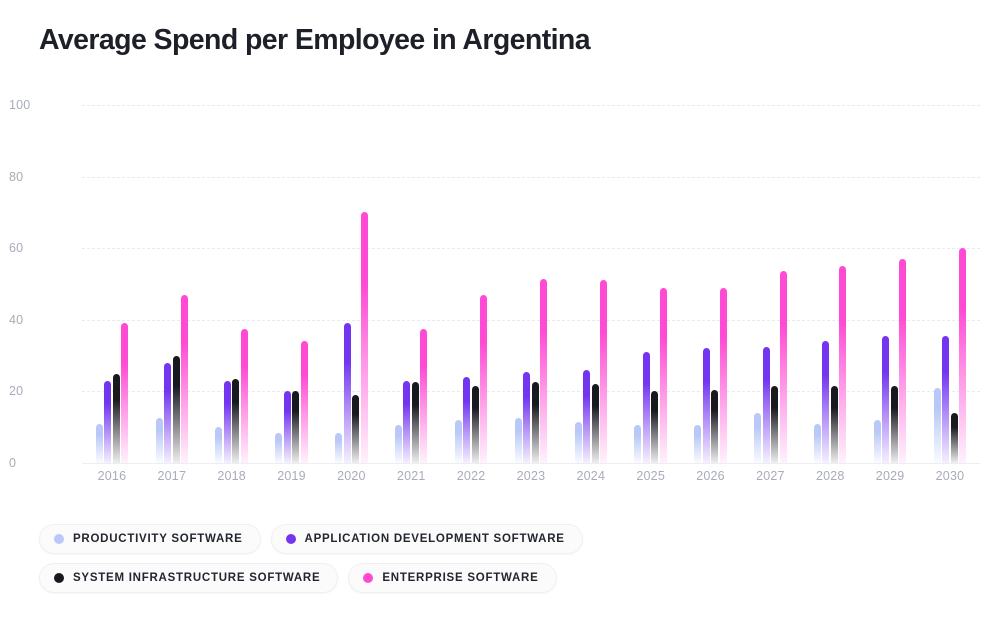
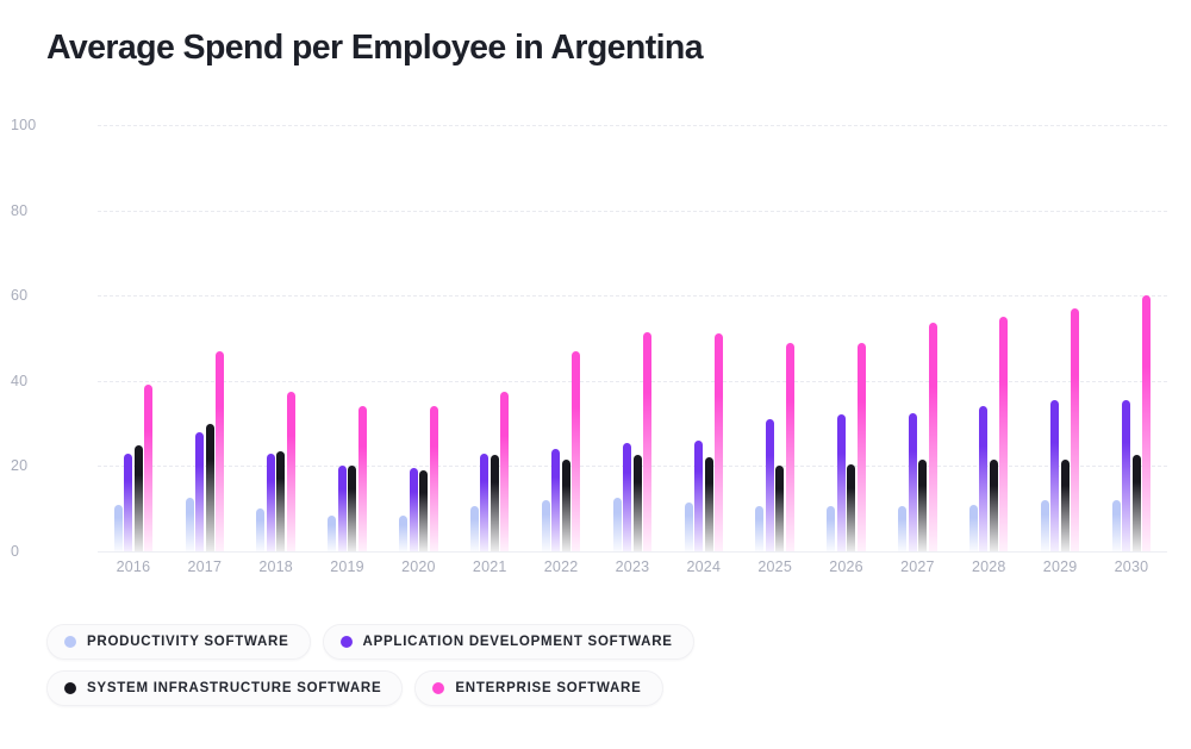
APPLICATION DEVELOPMENT SOFTWARE/2020: 39 -> 20
ENTERPRISE SOFTWARE/2020: 70 -> 34
PRODUCTIVITY SOFTWARE/2027: 14 -> 10
PRODUCTIVITY SOFTWARE/2030: 21 -> 12
SYSTEM INFRASTRUCTURE SOFTWARE/2030: 14 -> 22
